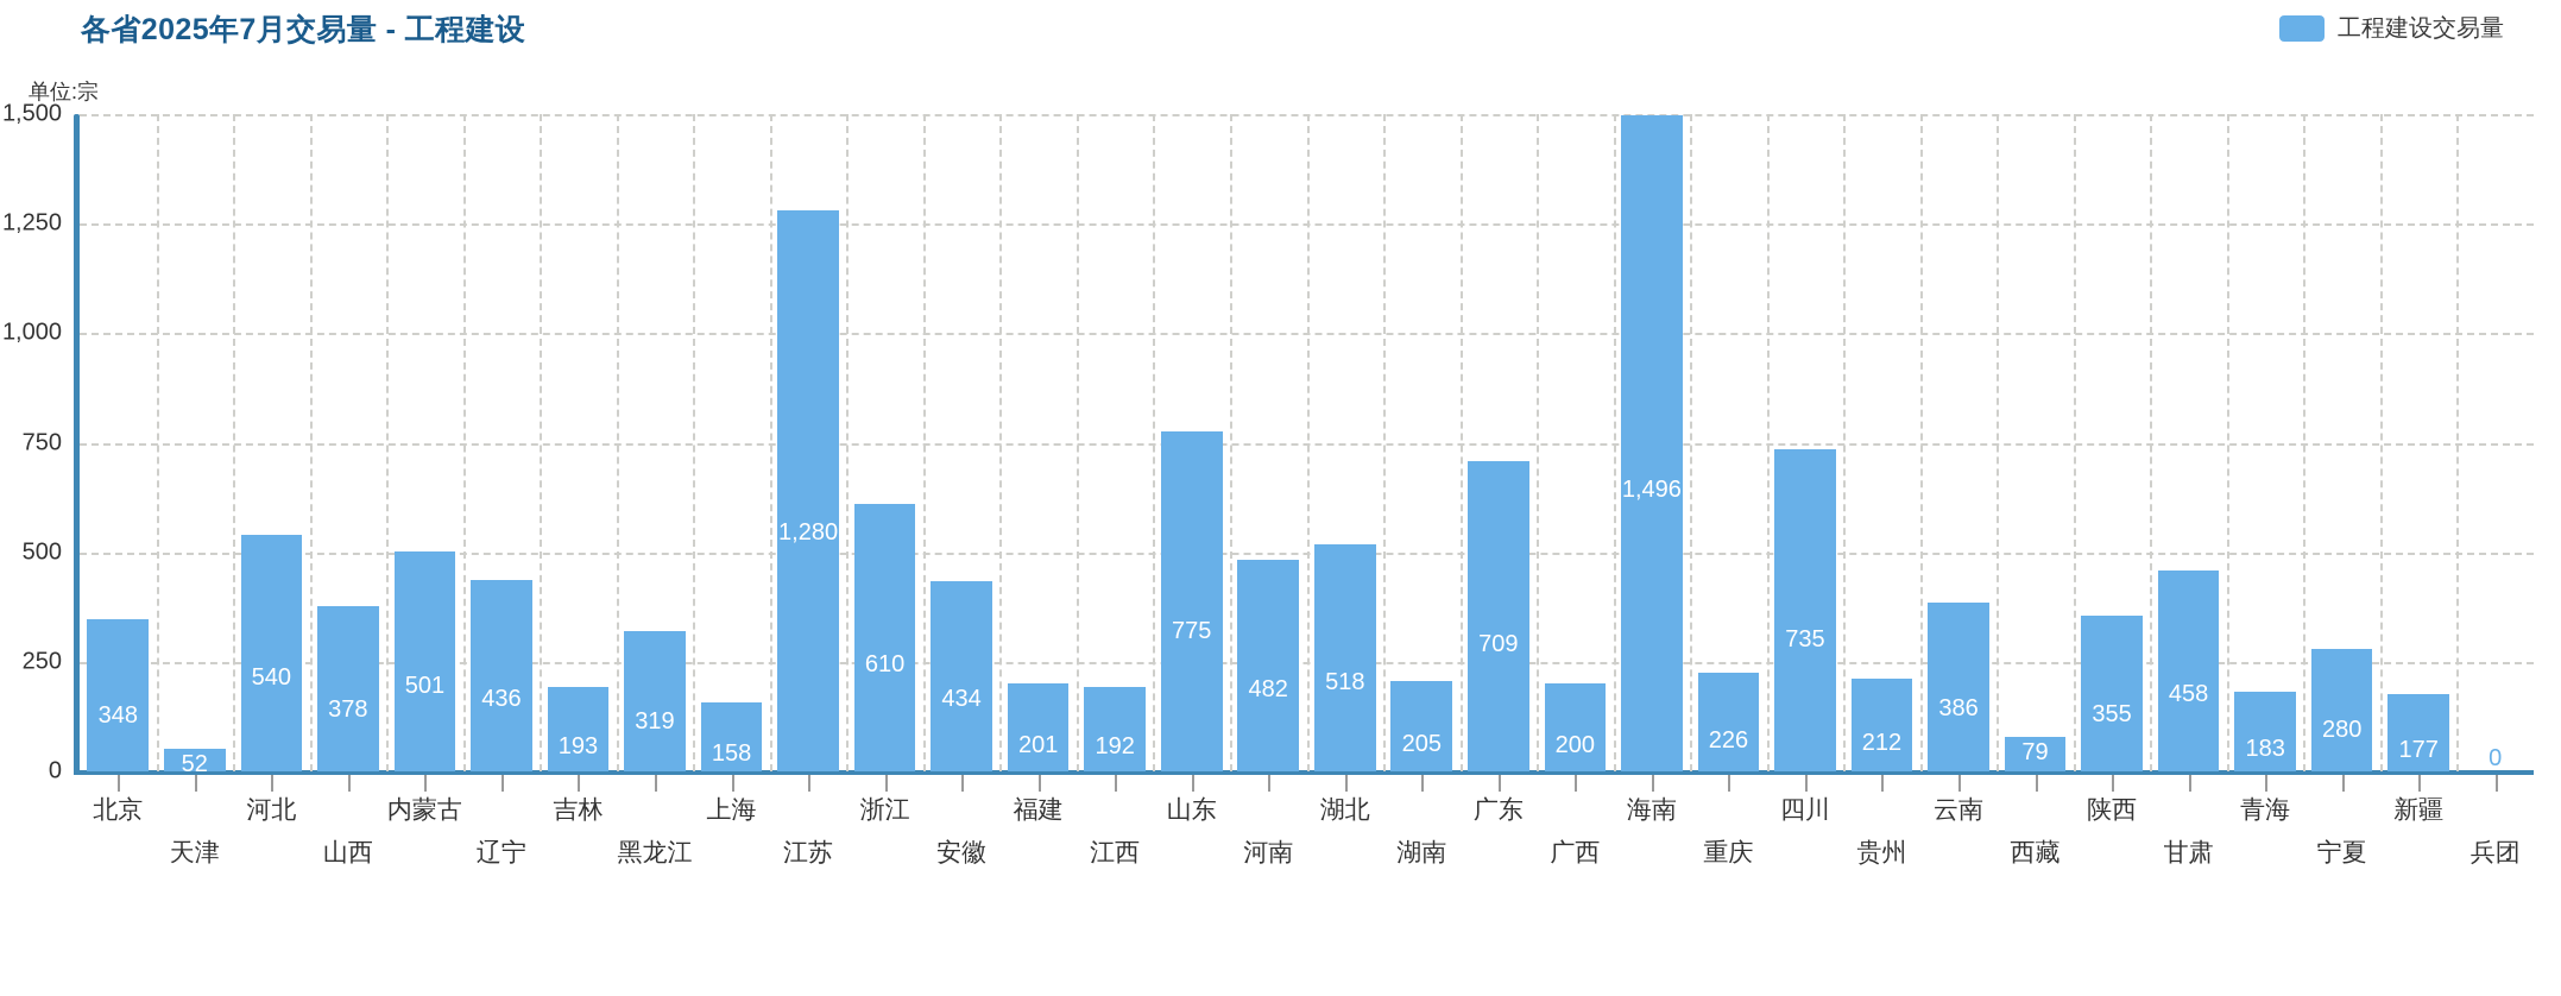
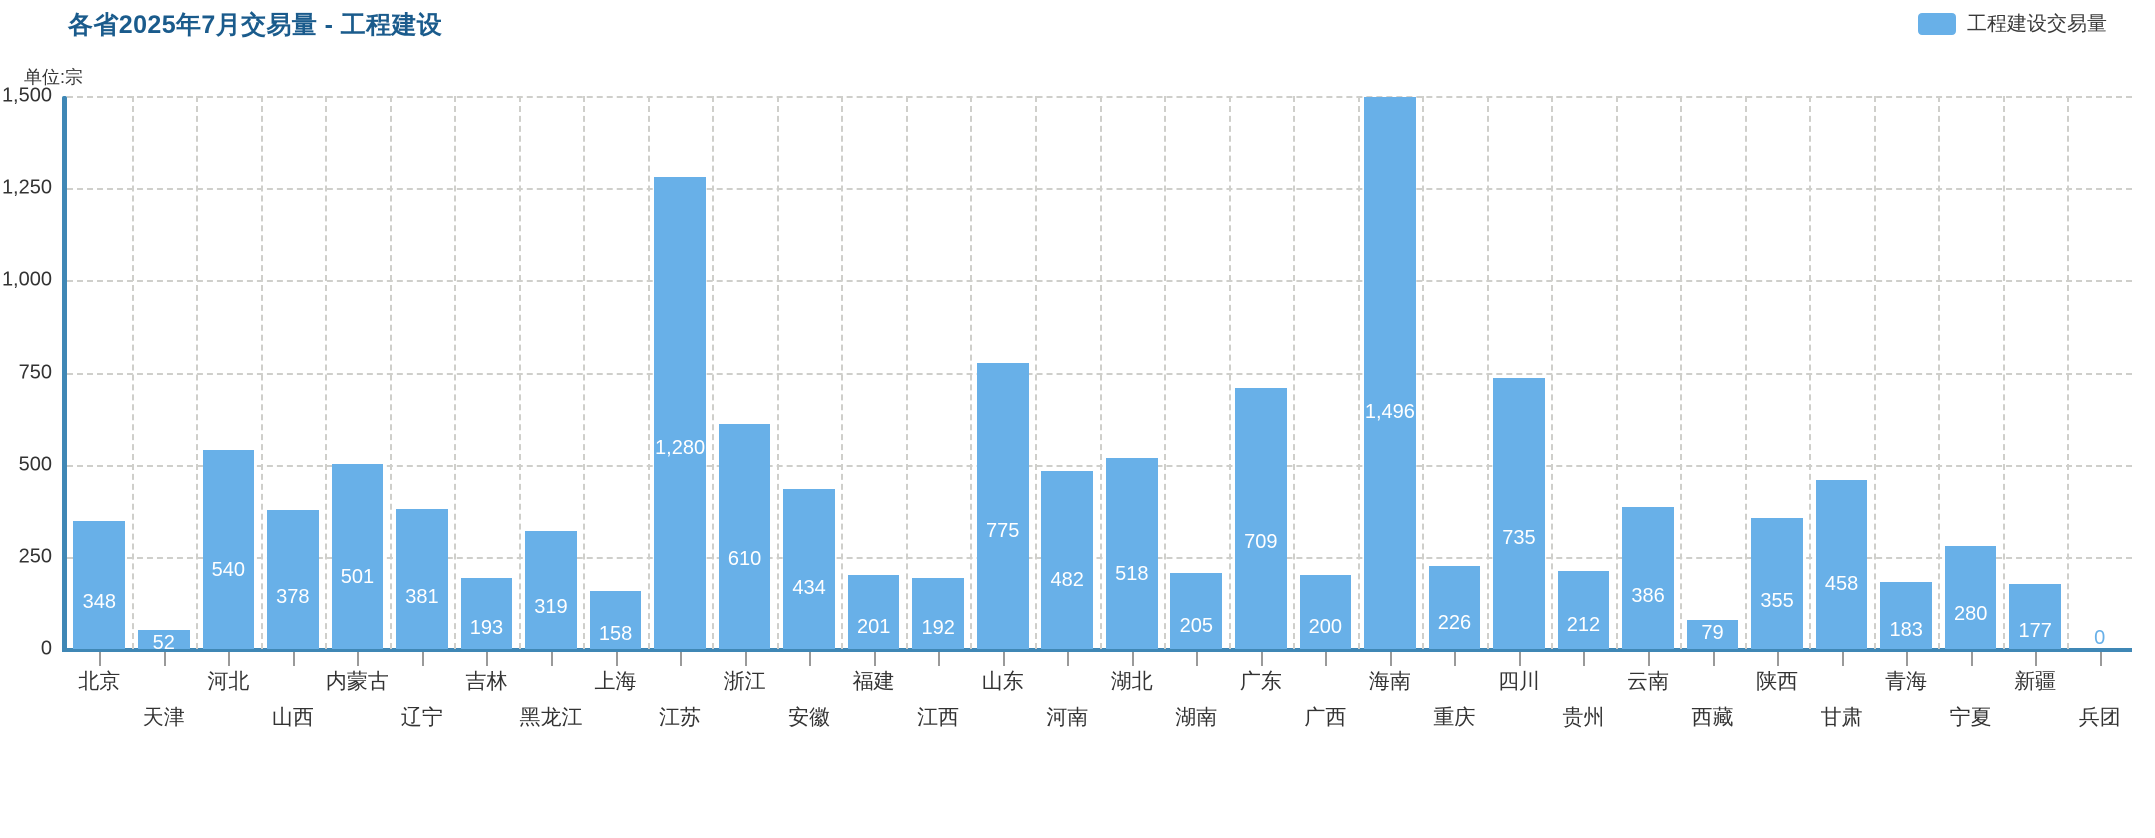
辽宁: 436 -> 381
